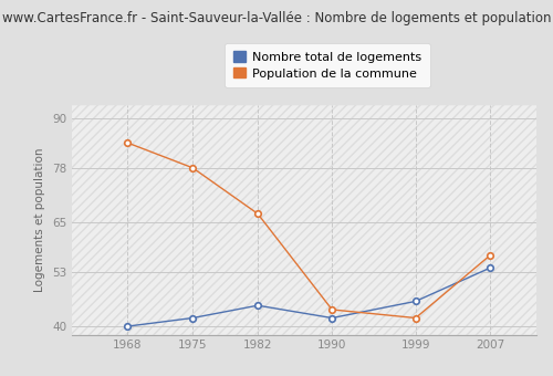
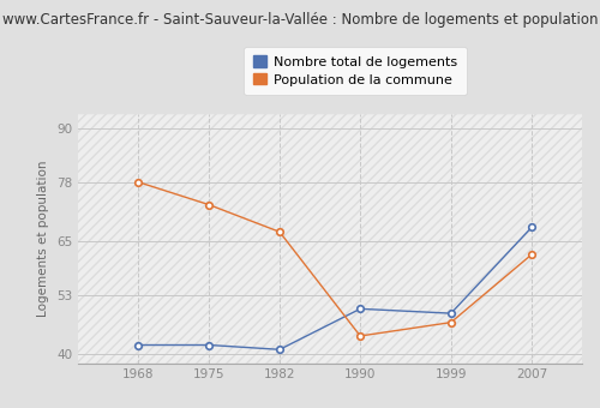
Nombre total de logements/1968: 40 -> 42
Population de la commune/1968: 84 -> 78
Population de la commune/1975: 78 -> 73
Nombre total de logements/1982: 45 -> 41
Nombre total de logements/1990: 42 -> 50
Nombre total de logements/1999: 46 -> 49
Population de la commune/1999: 42 -> 47
Nombre total de logements/2007: 54 -> 68
Population de la commune/2007: 57 -> 62
